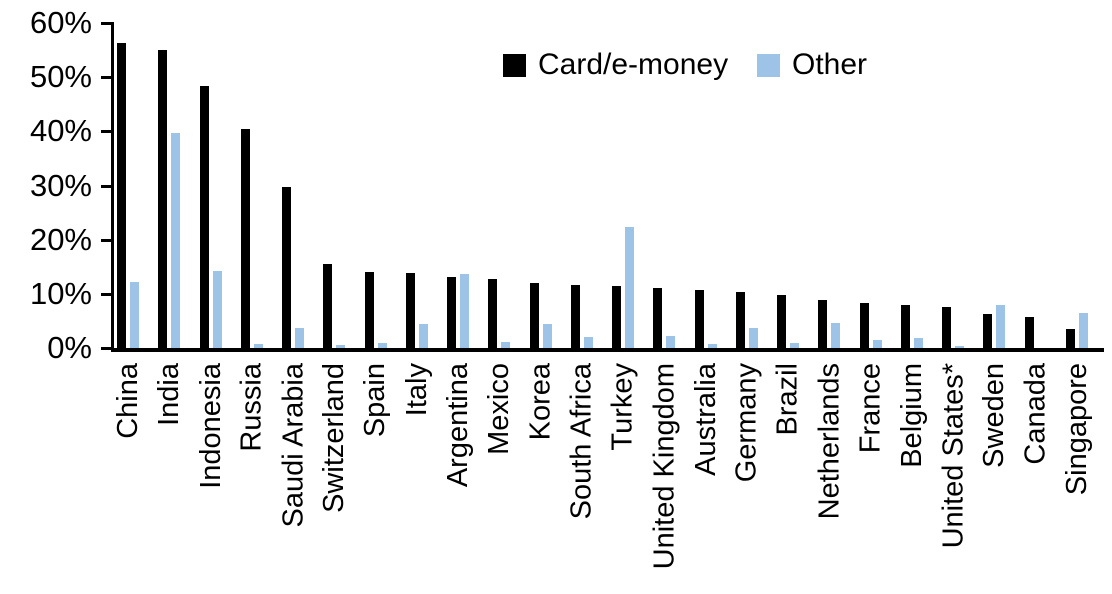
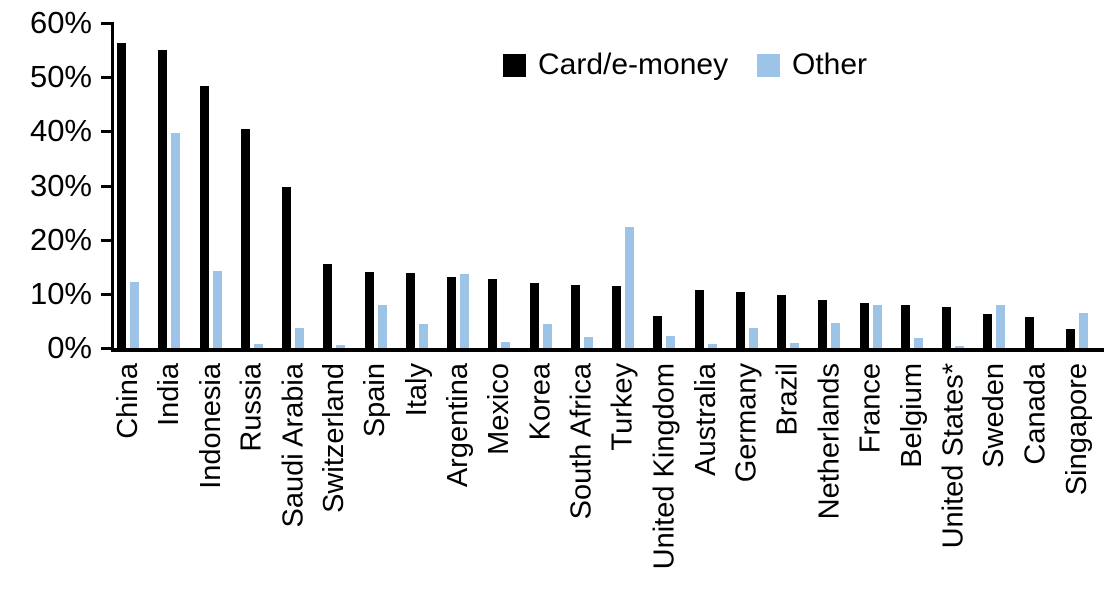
Other/Spain: 1% -> 8%
Card/e-money/United Kingdom: 11% -> 6%
Other/France: 1% -> 8%
